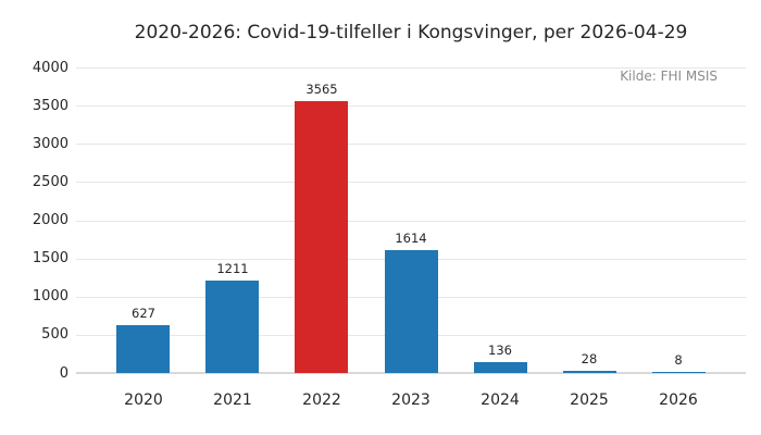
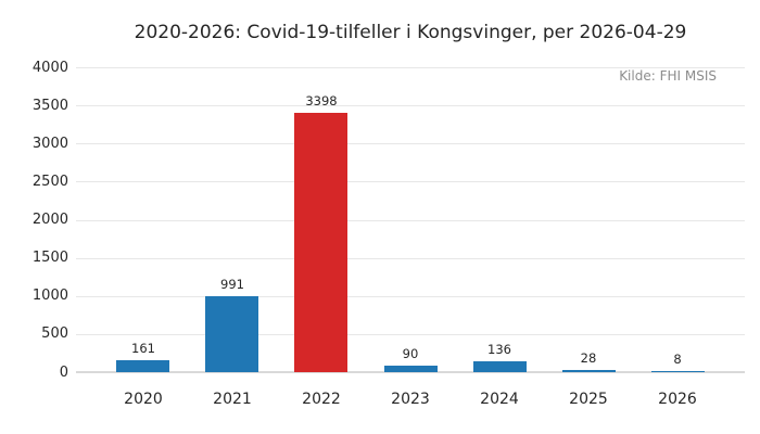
2020: 627 -> 161
2021: 1211 -> 991
2022: 3565 -> 3398
2023: 1614 -> 90
